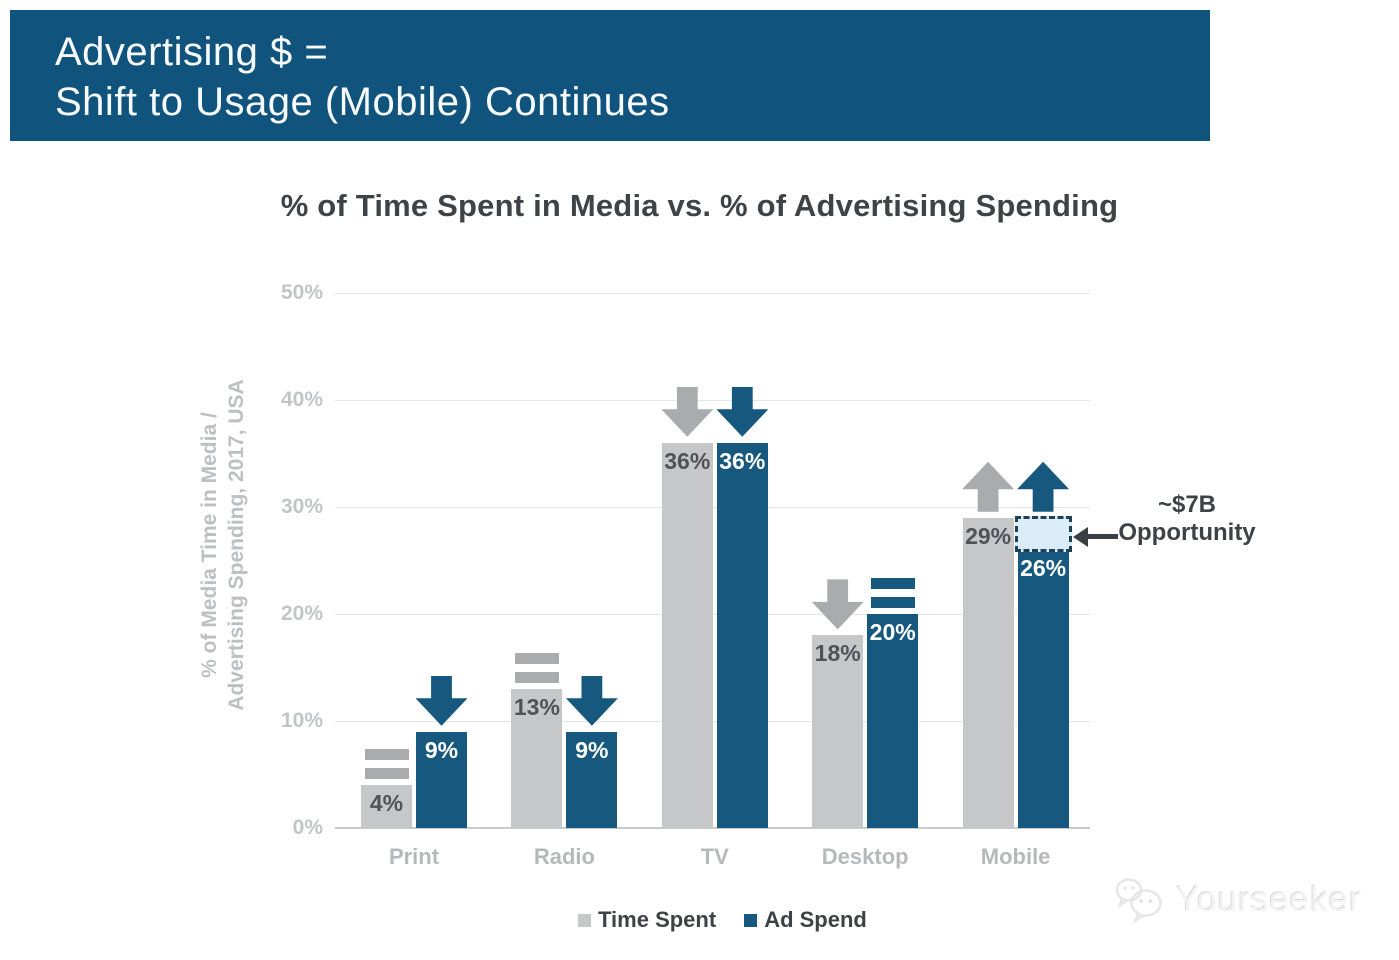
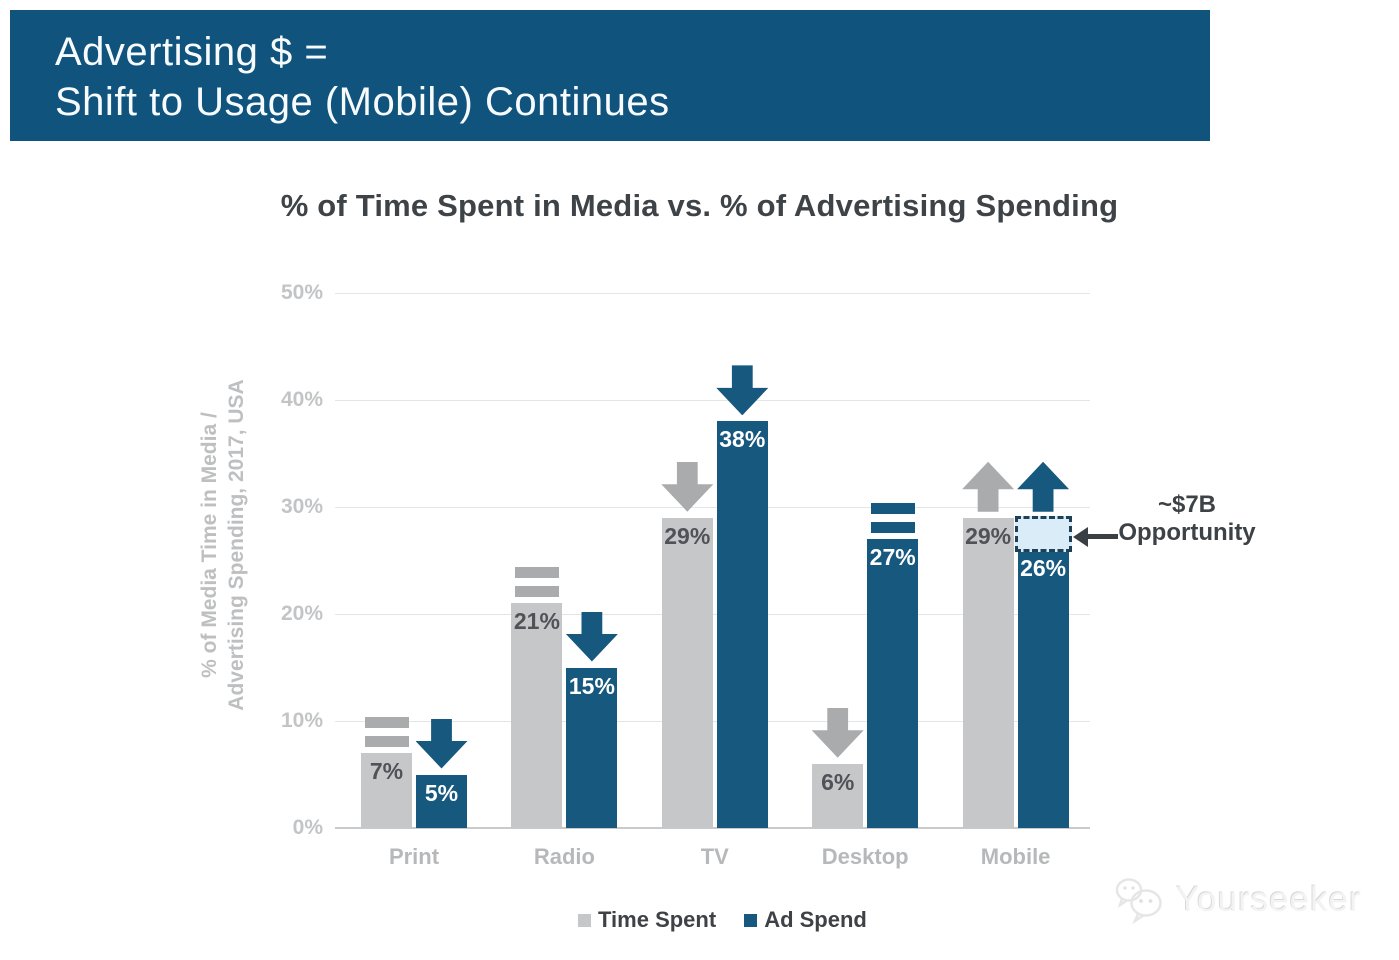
Time Spent/Print: 4% -> 7%
Ad Spend/Print: 9% -> 5%
Time Spent/Radio: 13% -> 21%
Ad Spend/Radio: 9% -> 15%
Time Spent/TV: 36% -> 29%
Ad Spend/TV: 36% -> 38%
Time Spent/Desktop: 18% -> 6%
Ad Spend/Desktop: 20% -> 27%
